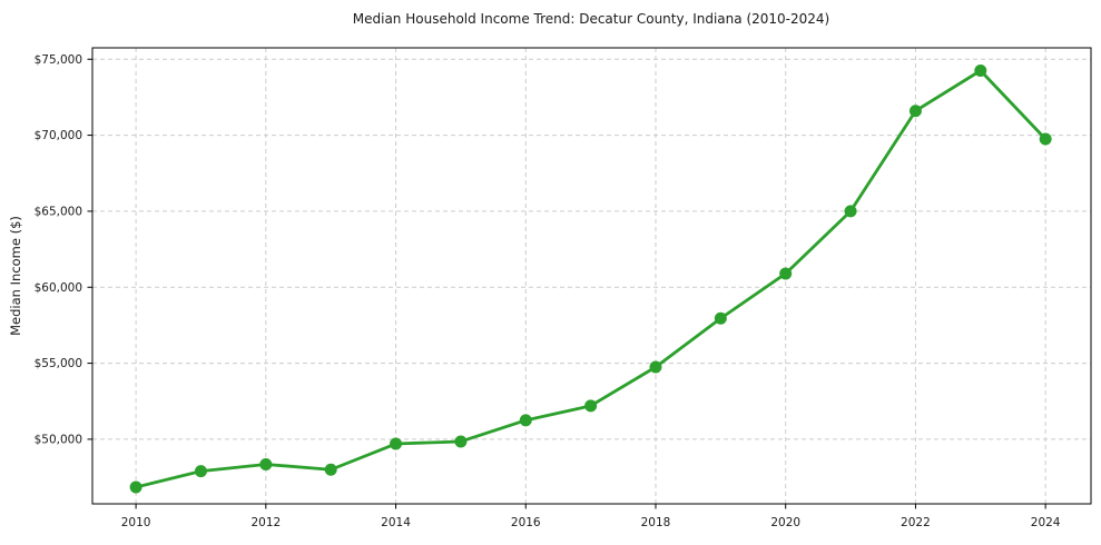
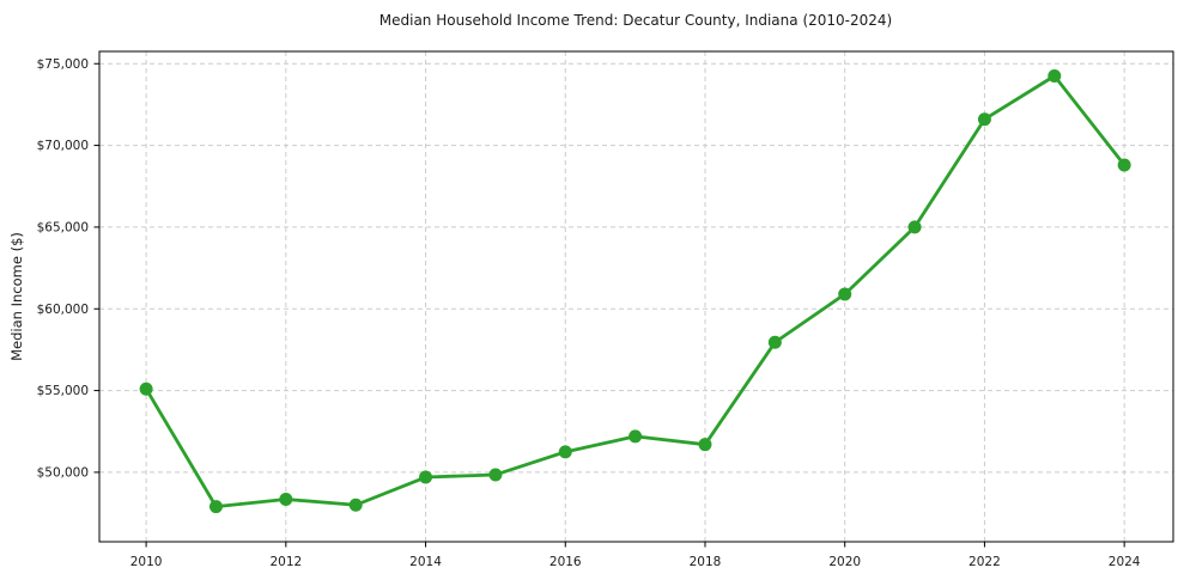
2010: $46800 -> $55100
2018: $54800 -> $51700
2024: $69800 -> $68800
